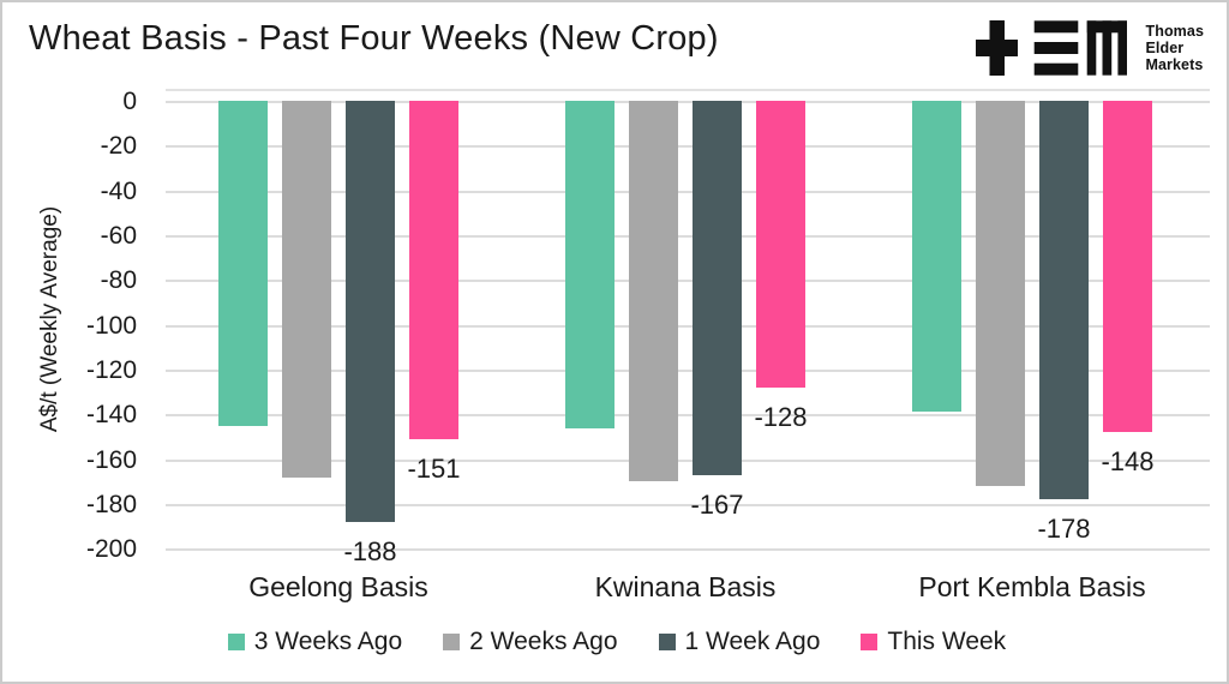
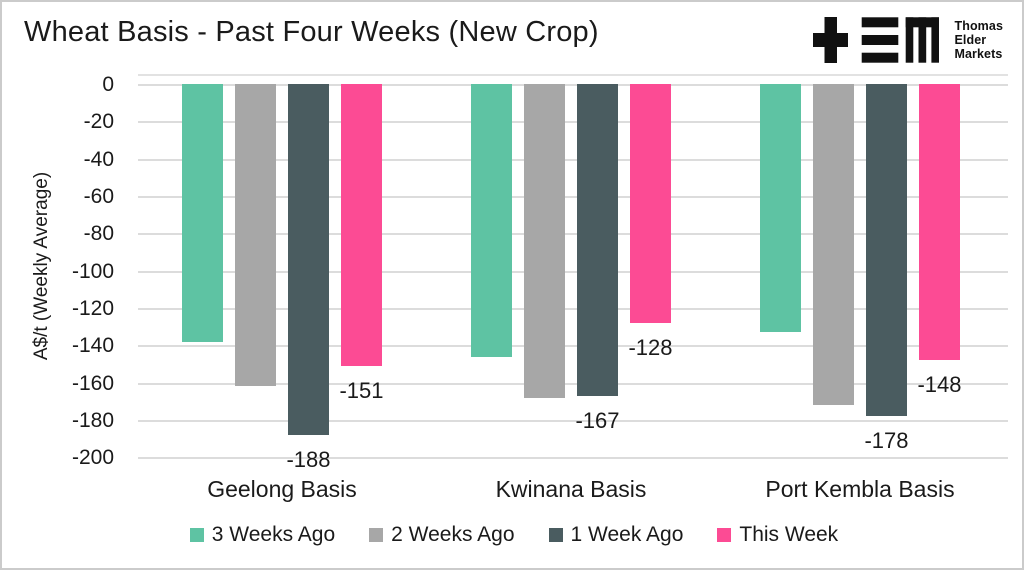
3 Weeks Ago/Geelong Basis: -145 -> -138
2 Weeks Ago/Geelong Basis: -168 -> -162
2 Weeks Ago/Kwinana Basis: -170 -> -168
3 Weeks Ago/Port Kembla Basis: -139 -> -133
